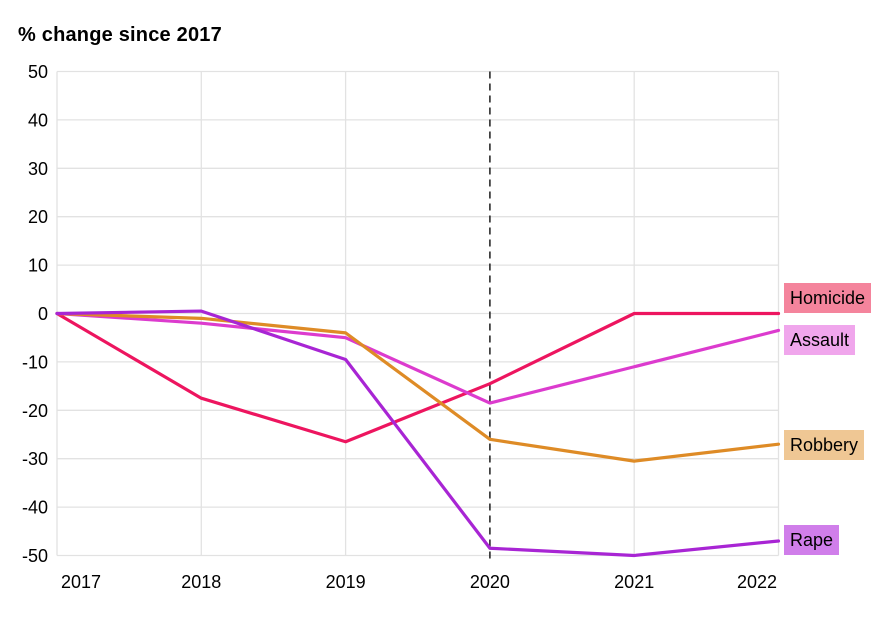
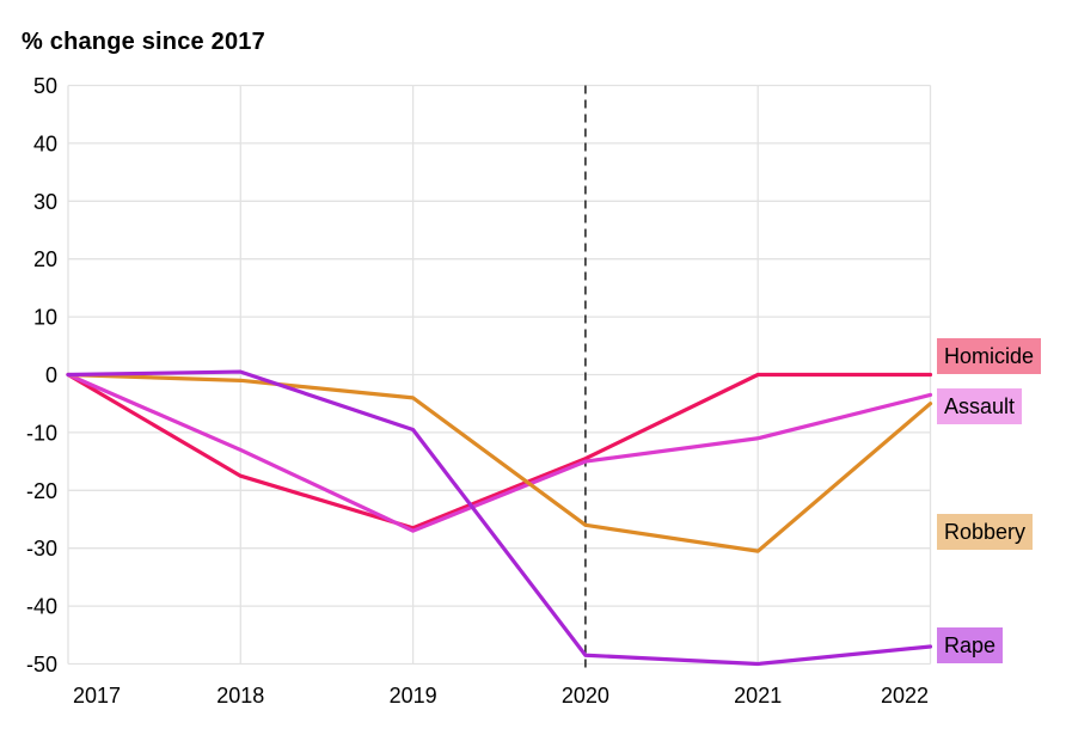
Assault/2018: -2 -> -13
Assault/2019: -5 -> -27
Assault/2020: -18 -> -15
Robbery/2022: -27 -> -5
